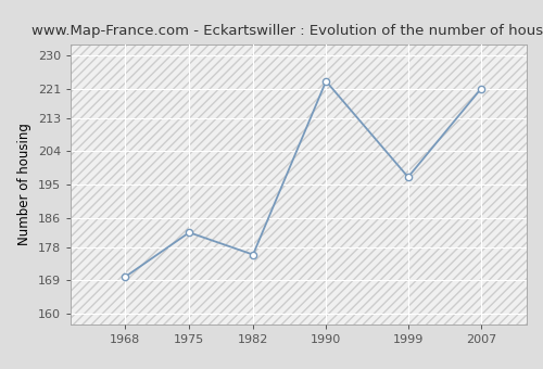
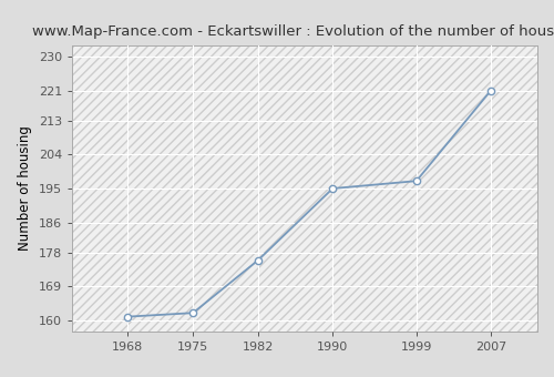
1968: 170 -> 161
1975: 182 -> 162
1990: 223 -> 195
